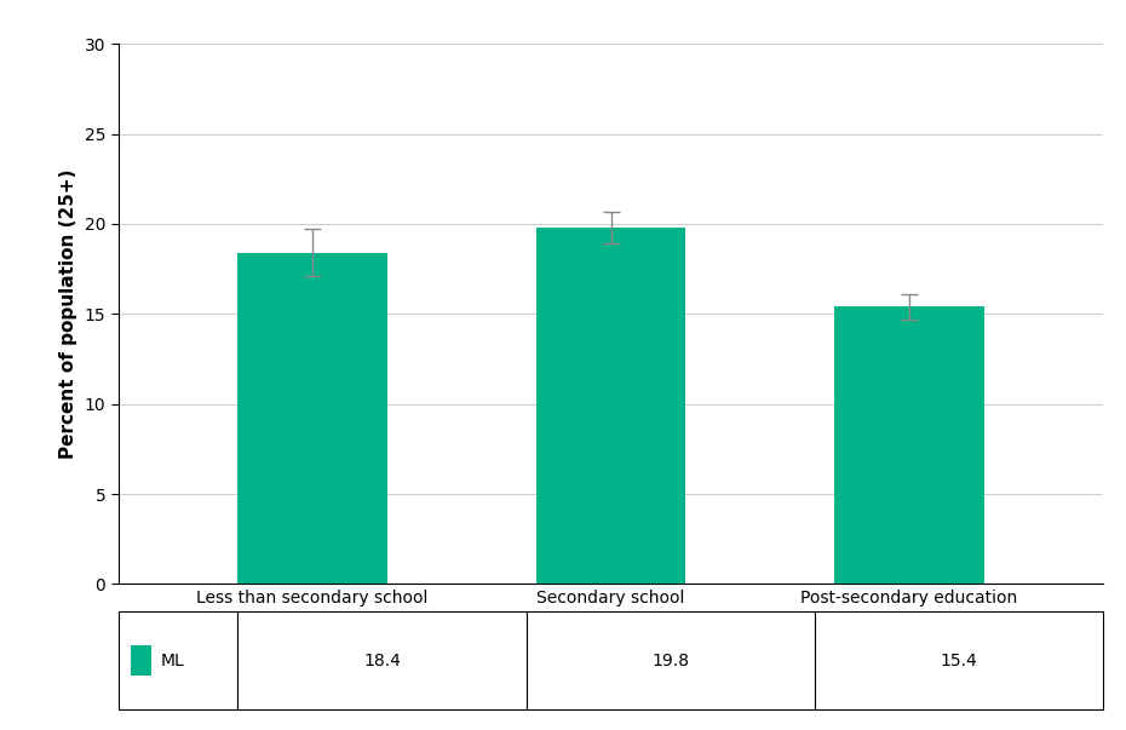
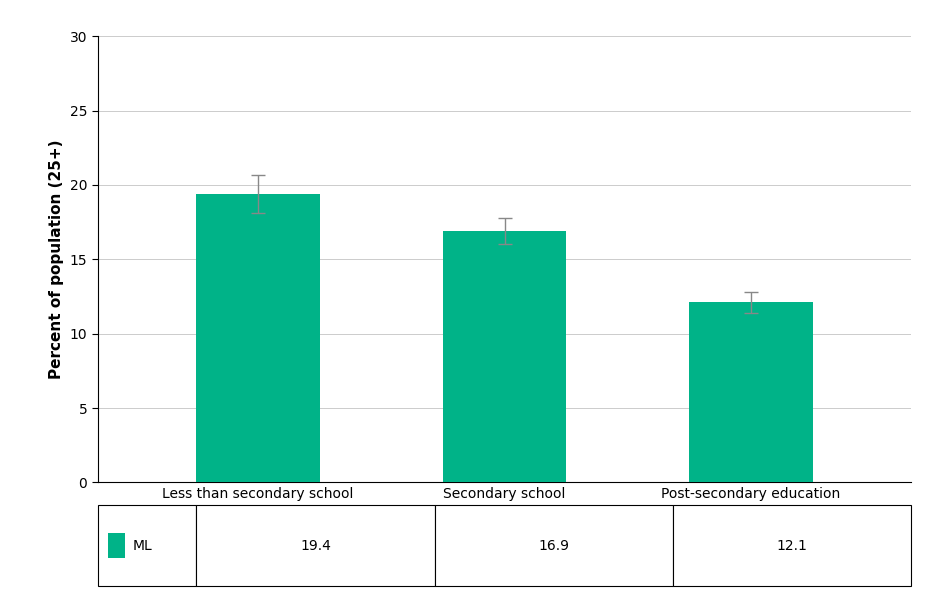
Less than secondary school: 18.4 -> 19.4
Secondary school: 19.8 -> 16.9
Post-secondary education: 15.4 -> 12.1
